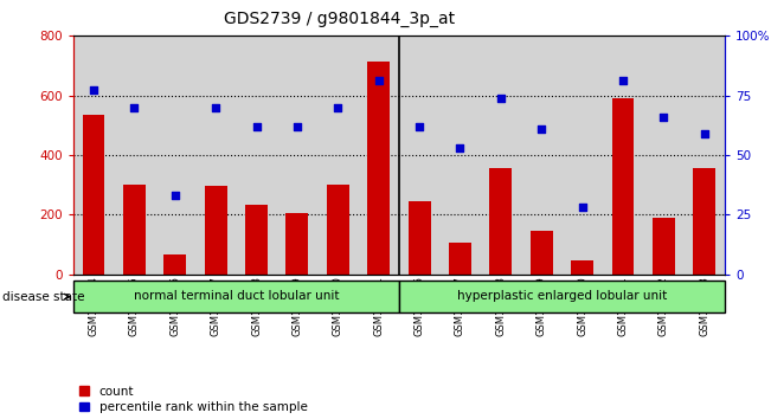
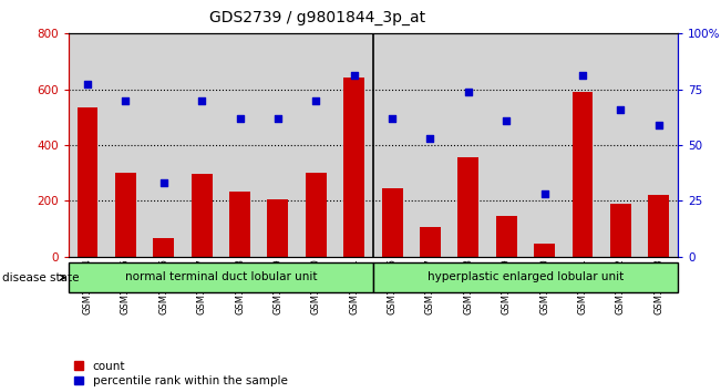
count/GSM177461: 715 -> 640
count/GSM177453: 355 -> 220
